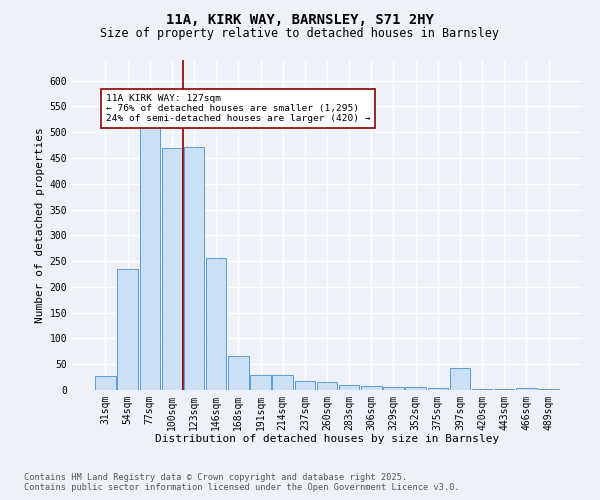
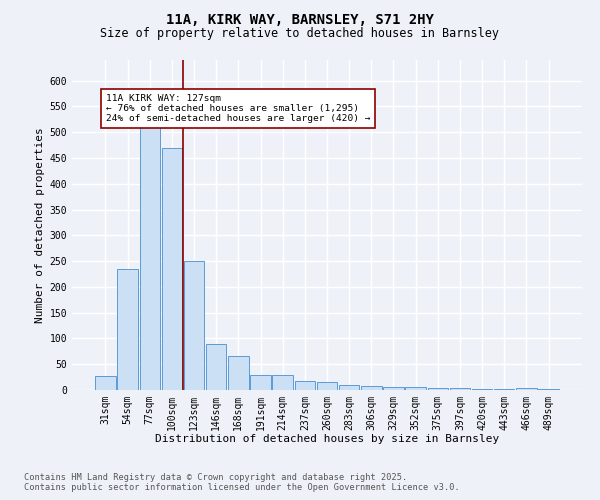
123sqm: 472 -> 250
146sqm: 256 -> 90
397sqm: 42 -> 3
